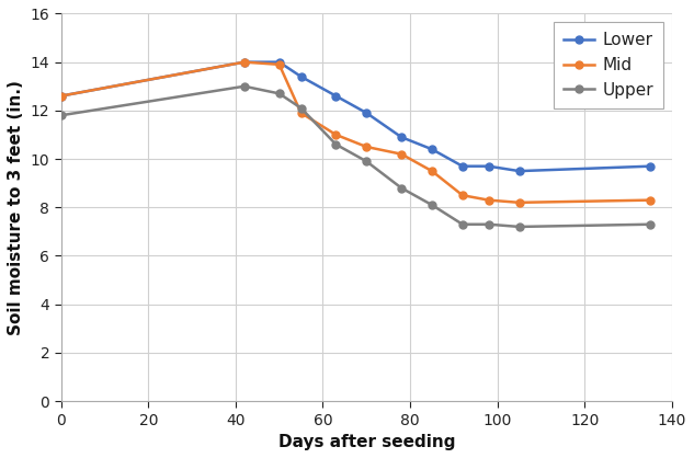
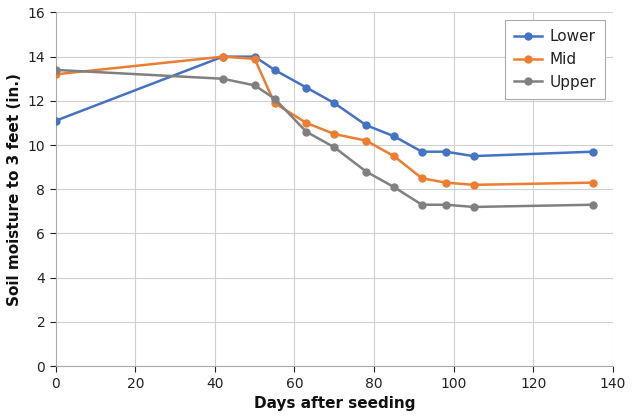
Lower/0: 12.6 -> 11.1
Mid/0: 12.6 -> 13.2
Upper/0: 11.8 -> 13.4
